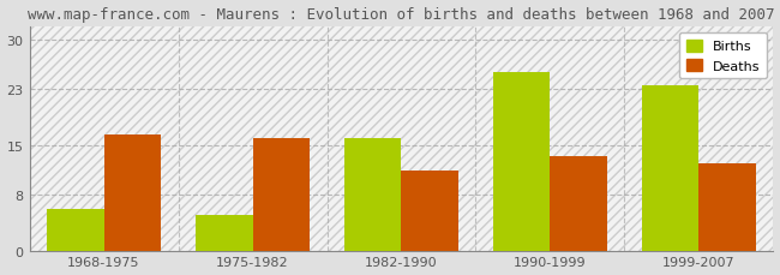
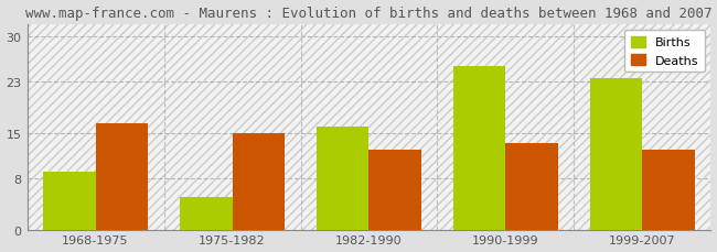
Births/1968-1975: 6.0 -> 9.0
Deaths/1975-1982: 16.0 -> 15.0
Deaths/1982-1990: 11.4 -> 12.5
